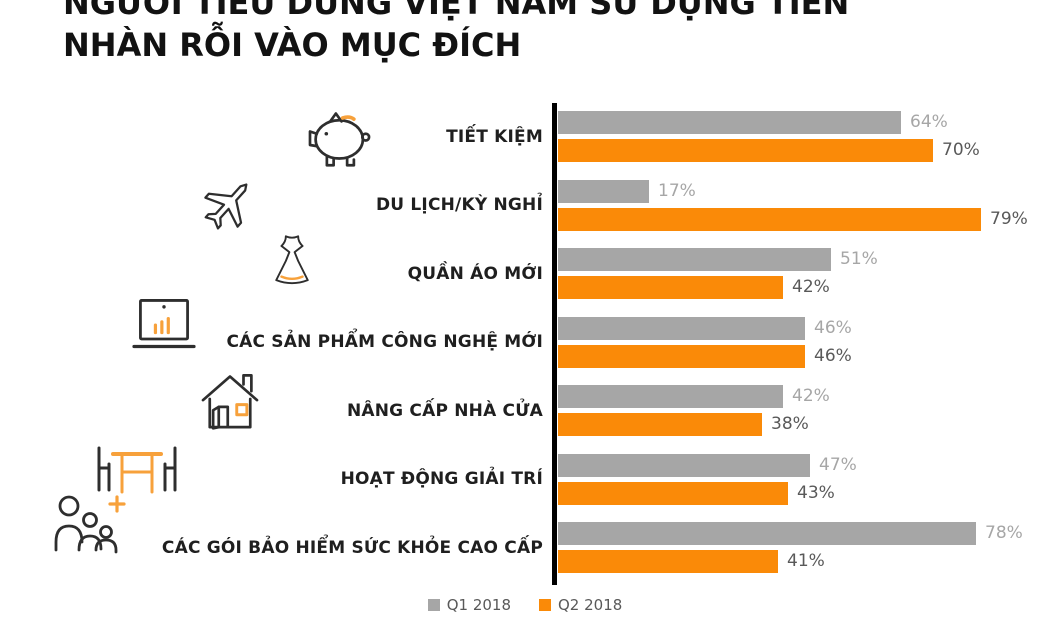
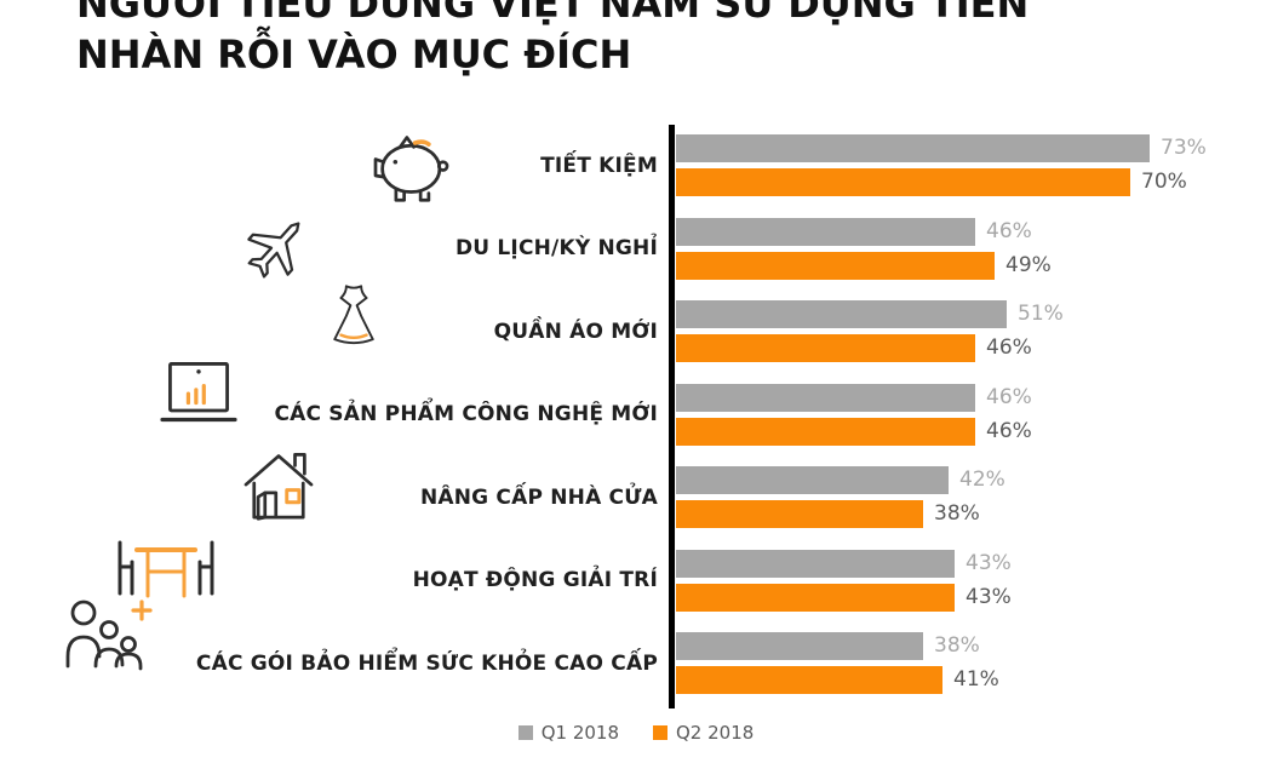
Q1 2018/TIẾT KIỆM: 64% -> 73%
Q1 2018/DU LỊCH/KỲ NGHỈ: 17% -> 46%
Q2 2018/DU LỊCH/KỲ NGHỈ: 79% -> 49%
Q2 2018/QUẦN ÁO MỚI: 42% -> 46%
Q1 2018/HOẠT ĐỘNG GIẢI TRÍ: 47% -> 43%
Q1 2018/CÁC GÓI BẢO HIỂM SỨC KHỎE CAO CẤP: 78% -> 38%
